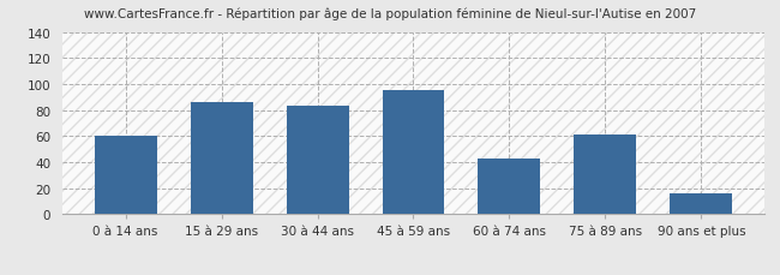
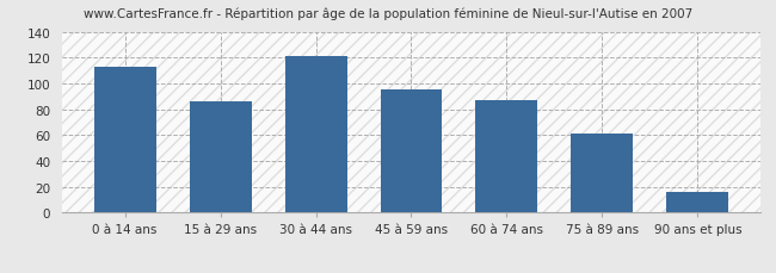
0 à 14 ans: 60 -> 113
30 à 44 ans: 83 -> 121
60 à 74 ans: 43 -> 87
